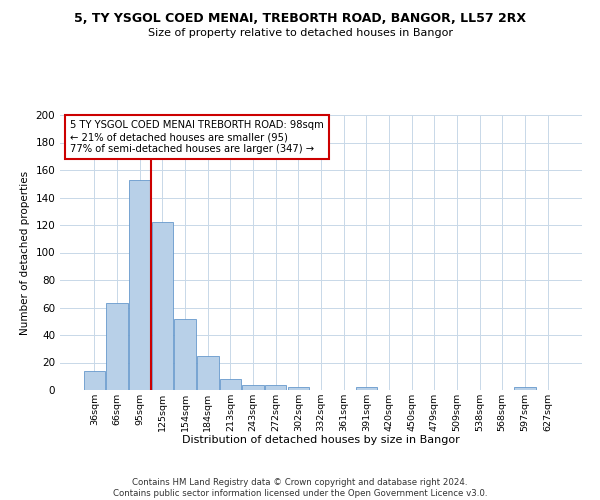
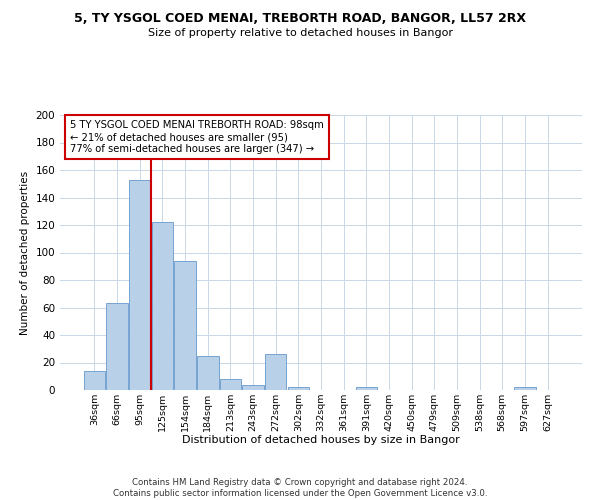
154sqm: 52 -> 94
272sqm: 4 -> 26
